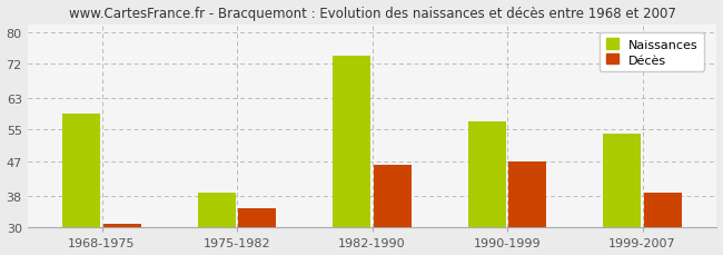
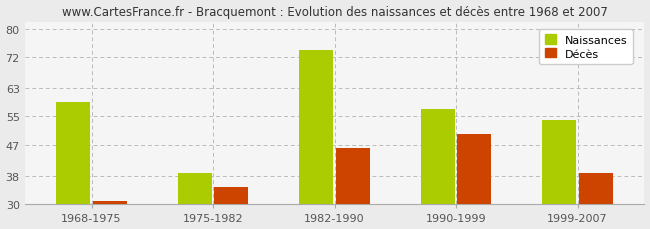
Décès/1990-1999: 47 -> 50
